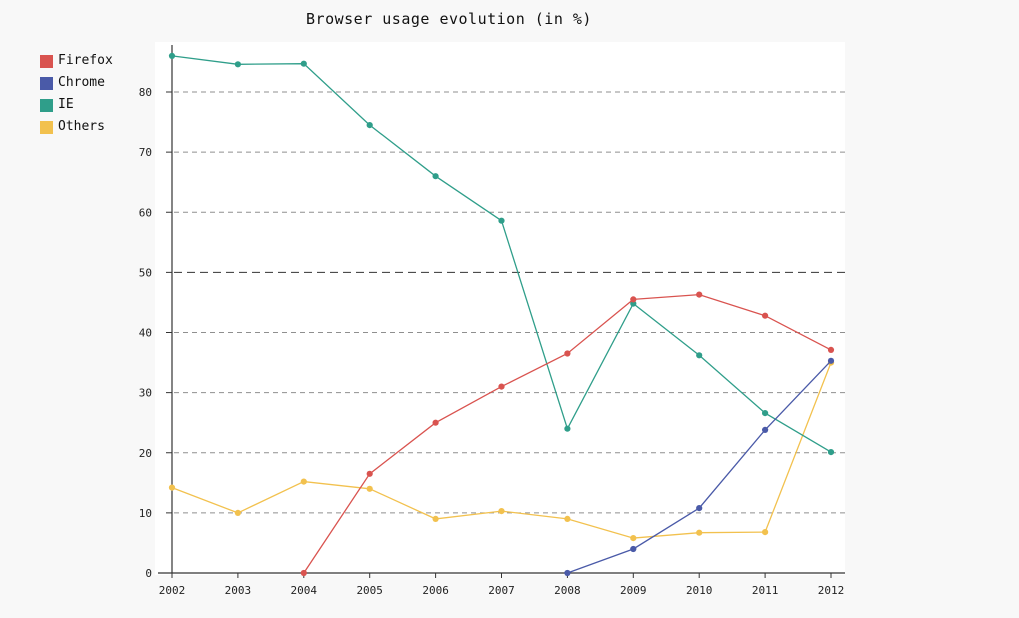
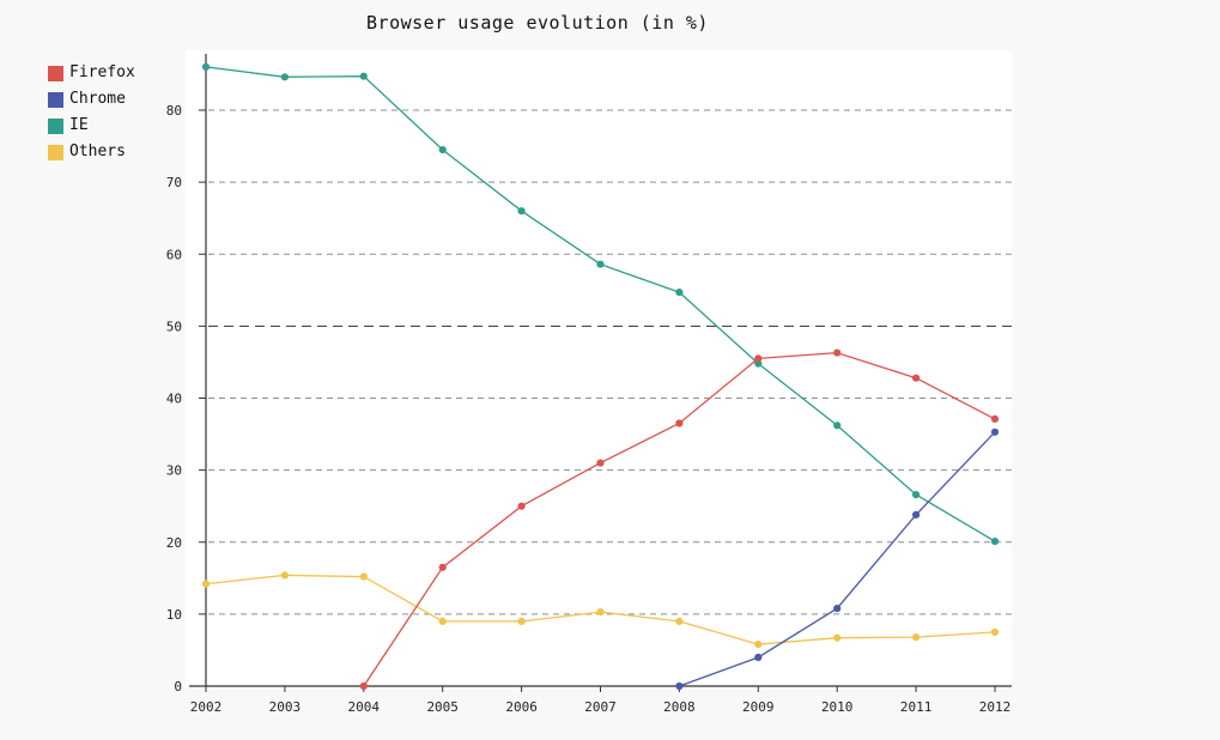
Others/2003: 10 -> 15
Others/2005: 14 -> 9
IE/2008: 24 -> 55
Others/2012: 35 -> 8
